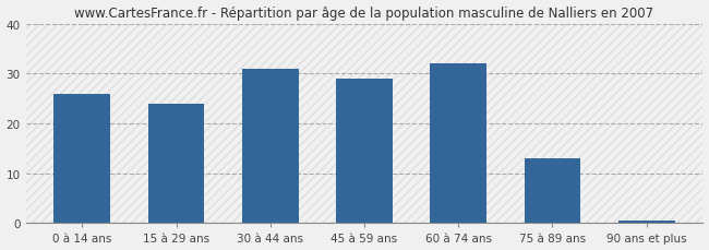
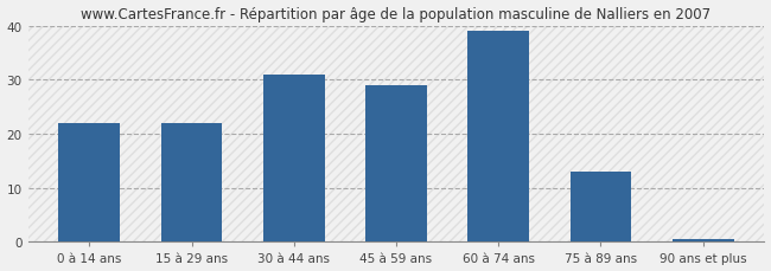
0 à 14 ans: 26.0 -> 22.0
15 à 29 ans: 24.0 -> 22.0
60 à 74 ans: 32.0 -> 39.0
